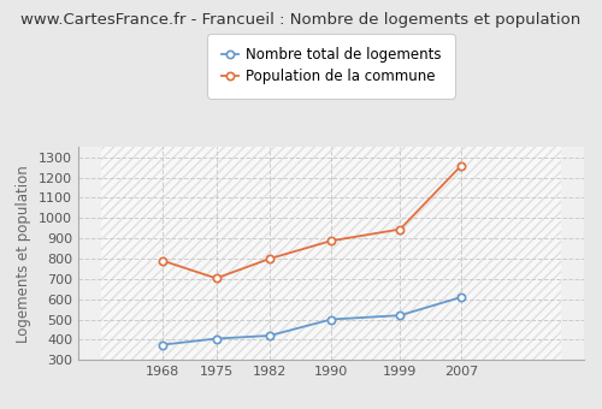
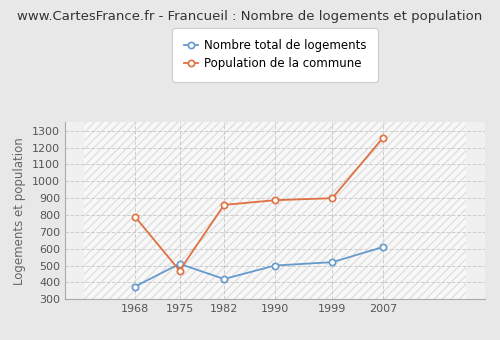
Nombre total de logements/1975: 400 -> 510
Population de la commune/1975: 700 -> 470
Population de la commune/1982: 800 -> 860
Population de la commune/1999: 940 -> 900
